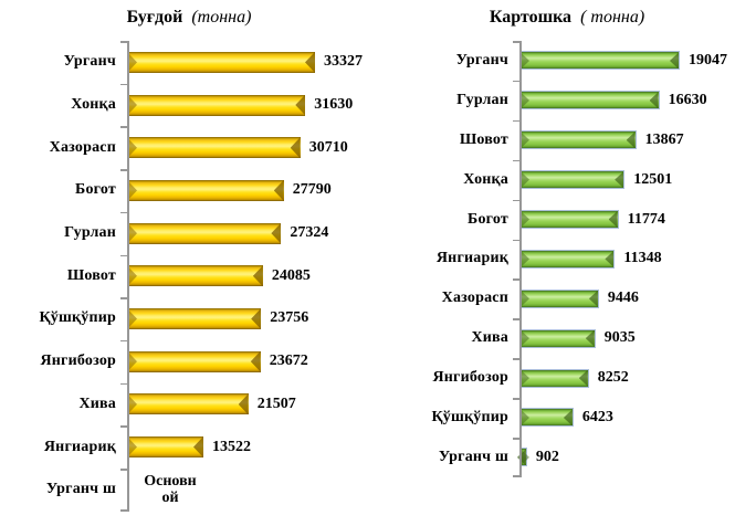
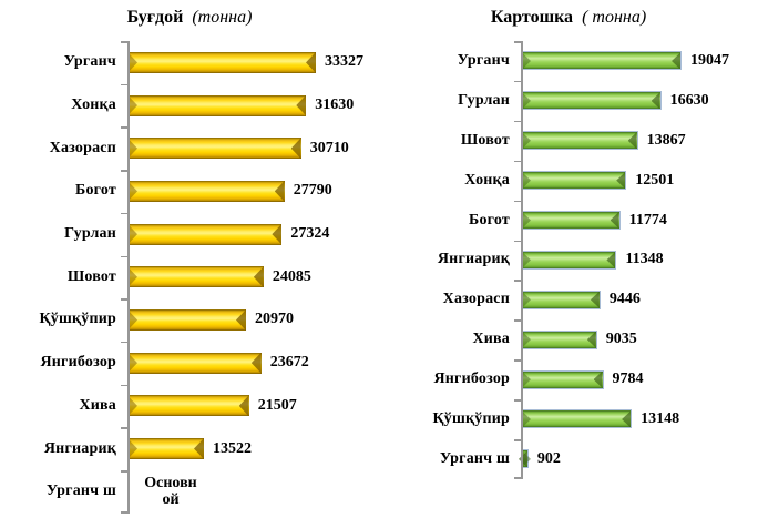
Буғдой/Қўшқўпир: 23756 -> 20970
Картошка/Янгибозор: 8252 -> 9784
Картошка/Қўшқўпир: 6423 -> 13148
